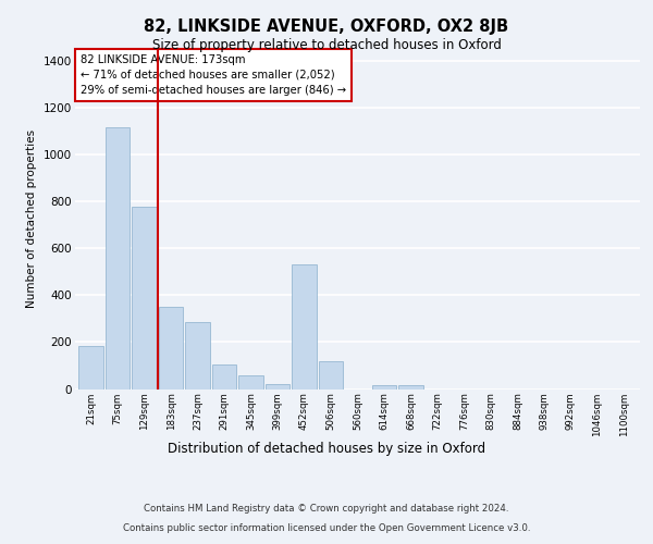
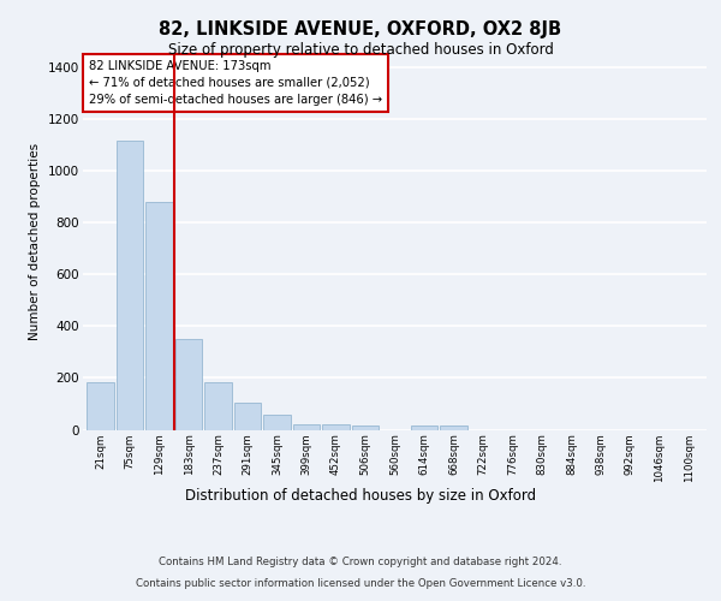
129sqm: 775 -> 880
237sqm: 285 -> 185
452sqm: 530 -> 20
506sqm: 120 -> 14
